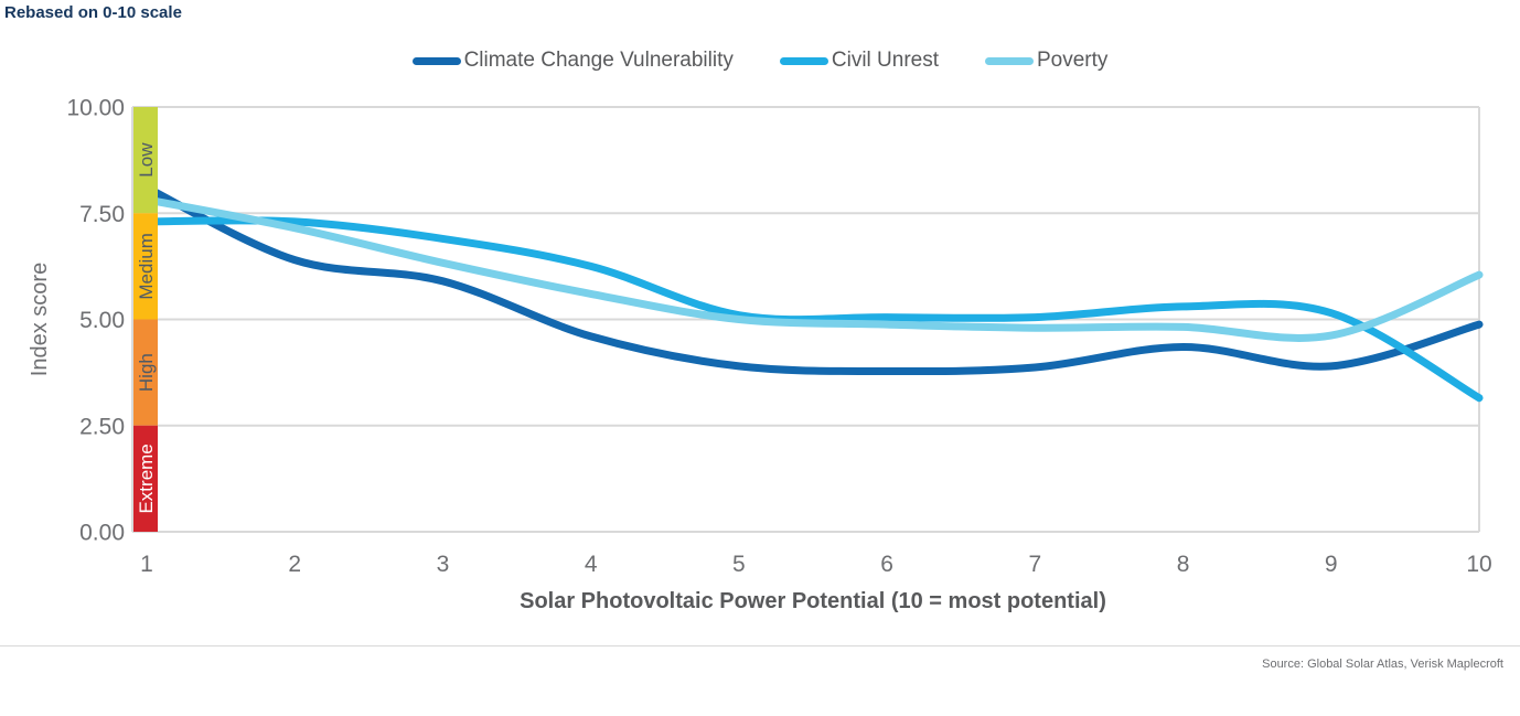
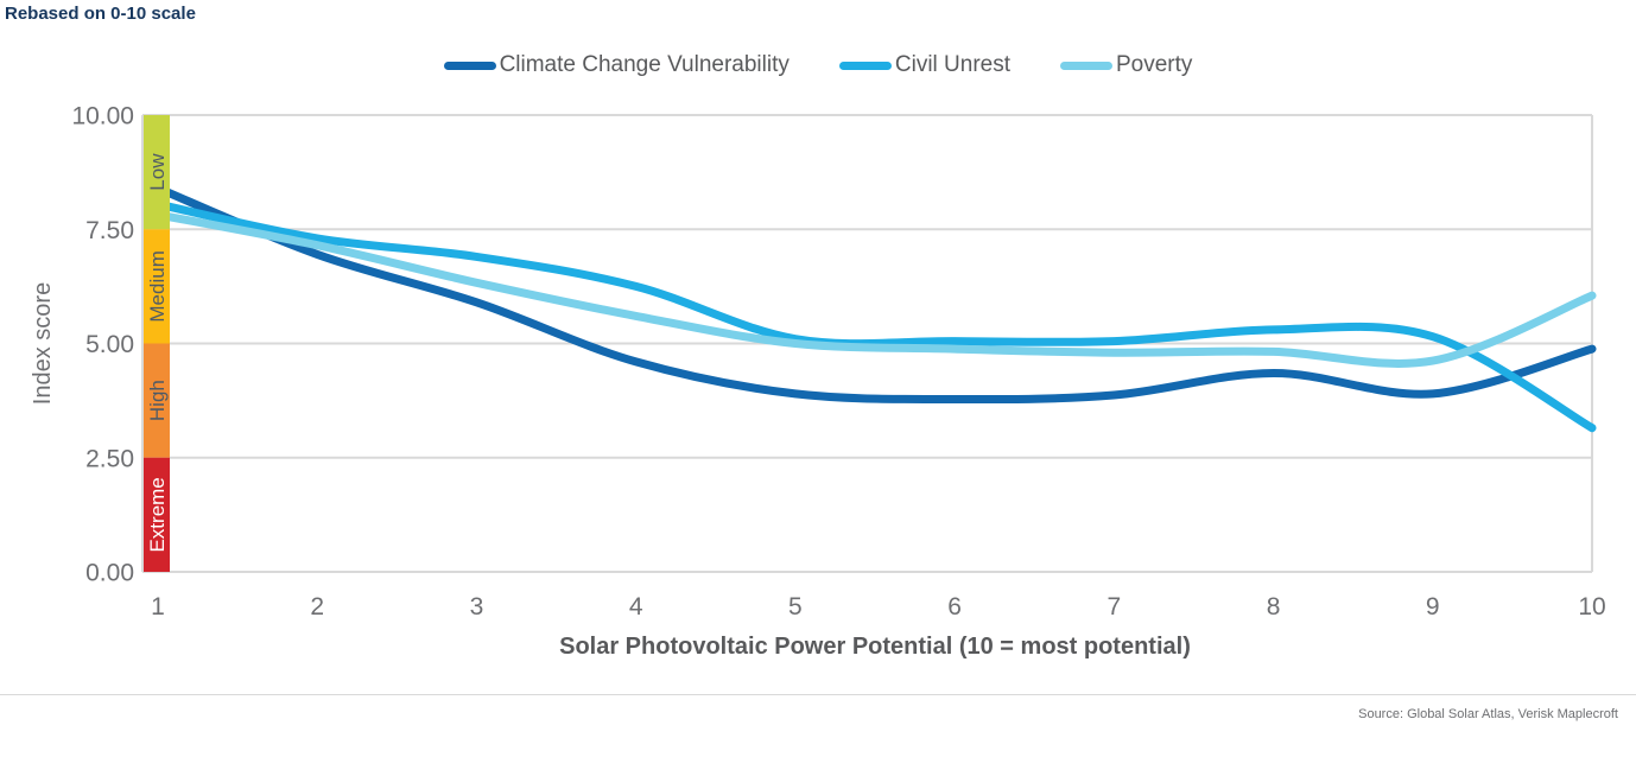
Climate Change Vulnerability/1: 8.1 -> 8.4
Civil Unrest/1: 7.3 -> 8.1
Climate Change Vulnerability/2: 6.4 -> 7.0
